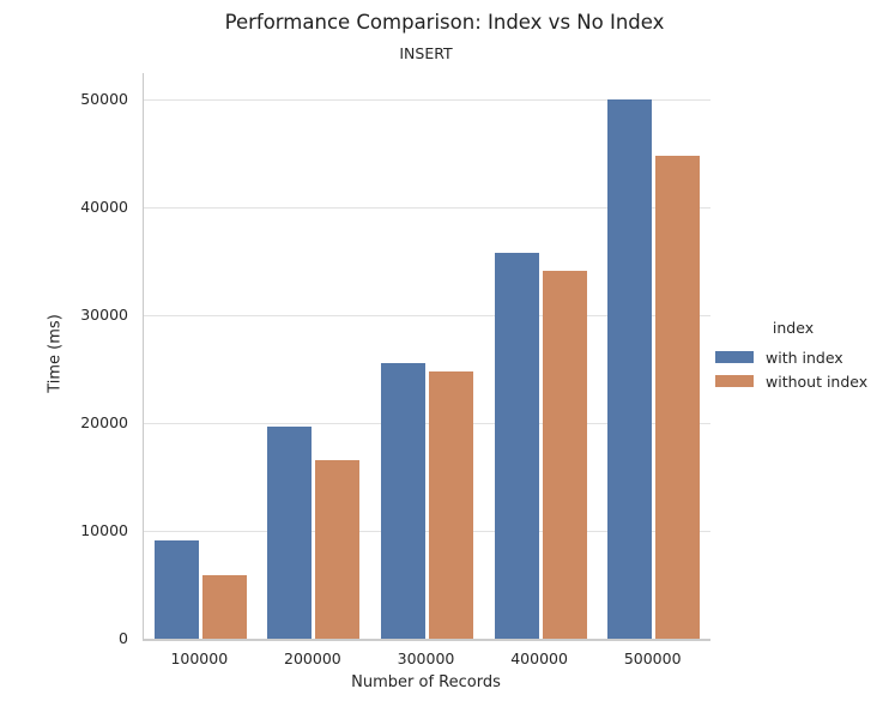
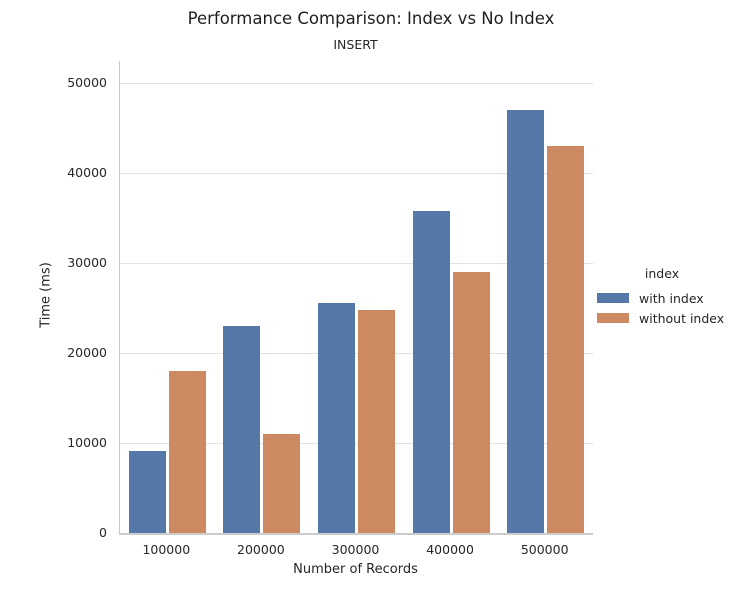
without index/100000: 6000 -> 18000
with index/200000: 20000 -> 23000
without index/200000: 16000 -> 11000
without index/400000: 34000 -> 29000
with index/500000: 50000 -> 47000
without index/500000: 45000 -> 43000
